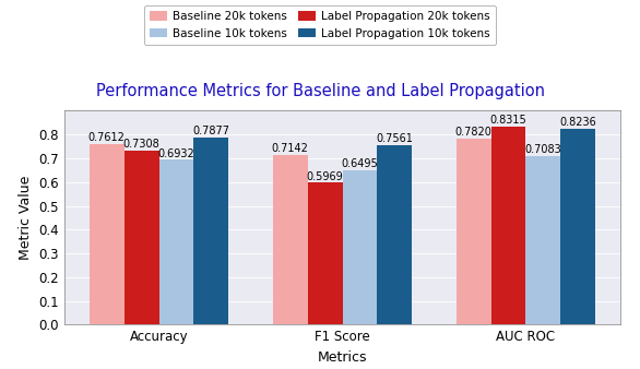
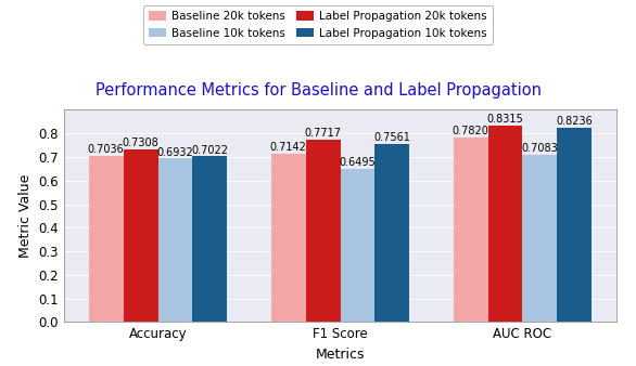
Baseline 20k tokens/Accuracy: 0.7612 -> 0.7036
Label Propagation 10k tokens/Accuracy: 0.7877 -> 0.7022
Label Propagation 20k tokens/F1 Score: 0.5969 -> 0.7717
